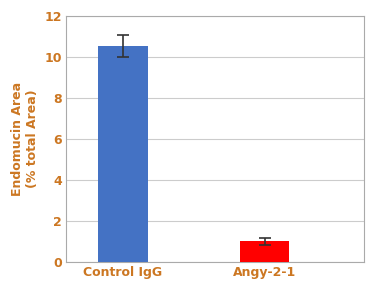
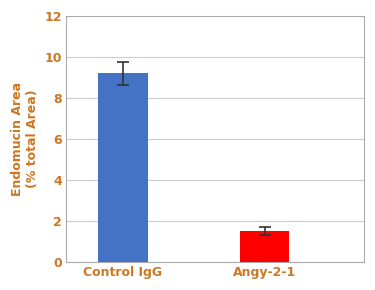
Control IgG: 10.55 -> 9.20
Angy-2-1: 1.00 -> 1.50
